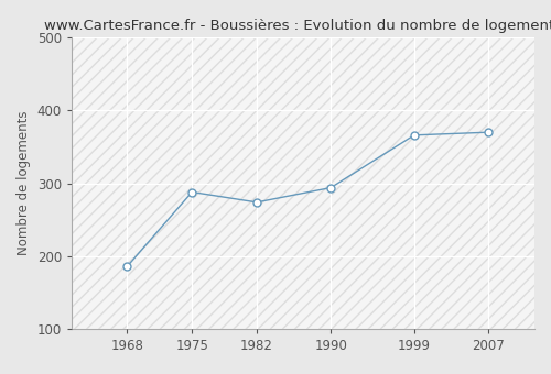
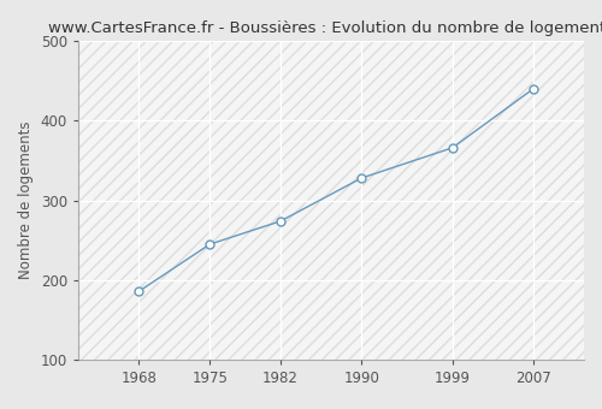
1975: 288 -> 245
1990: 294 -> 328
2007: 370 -> 440
